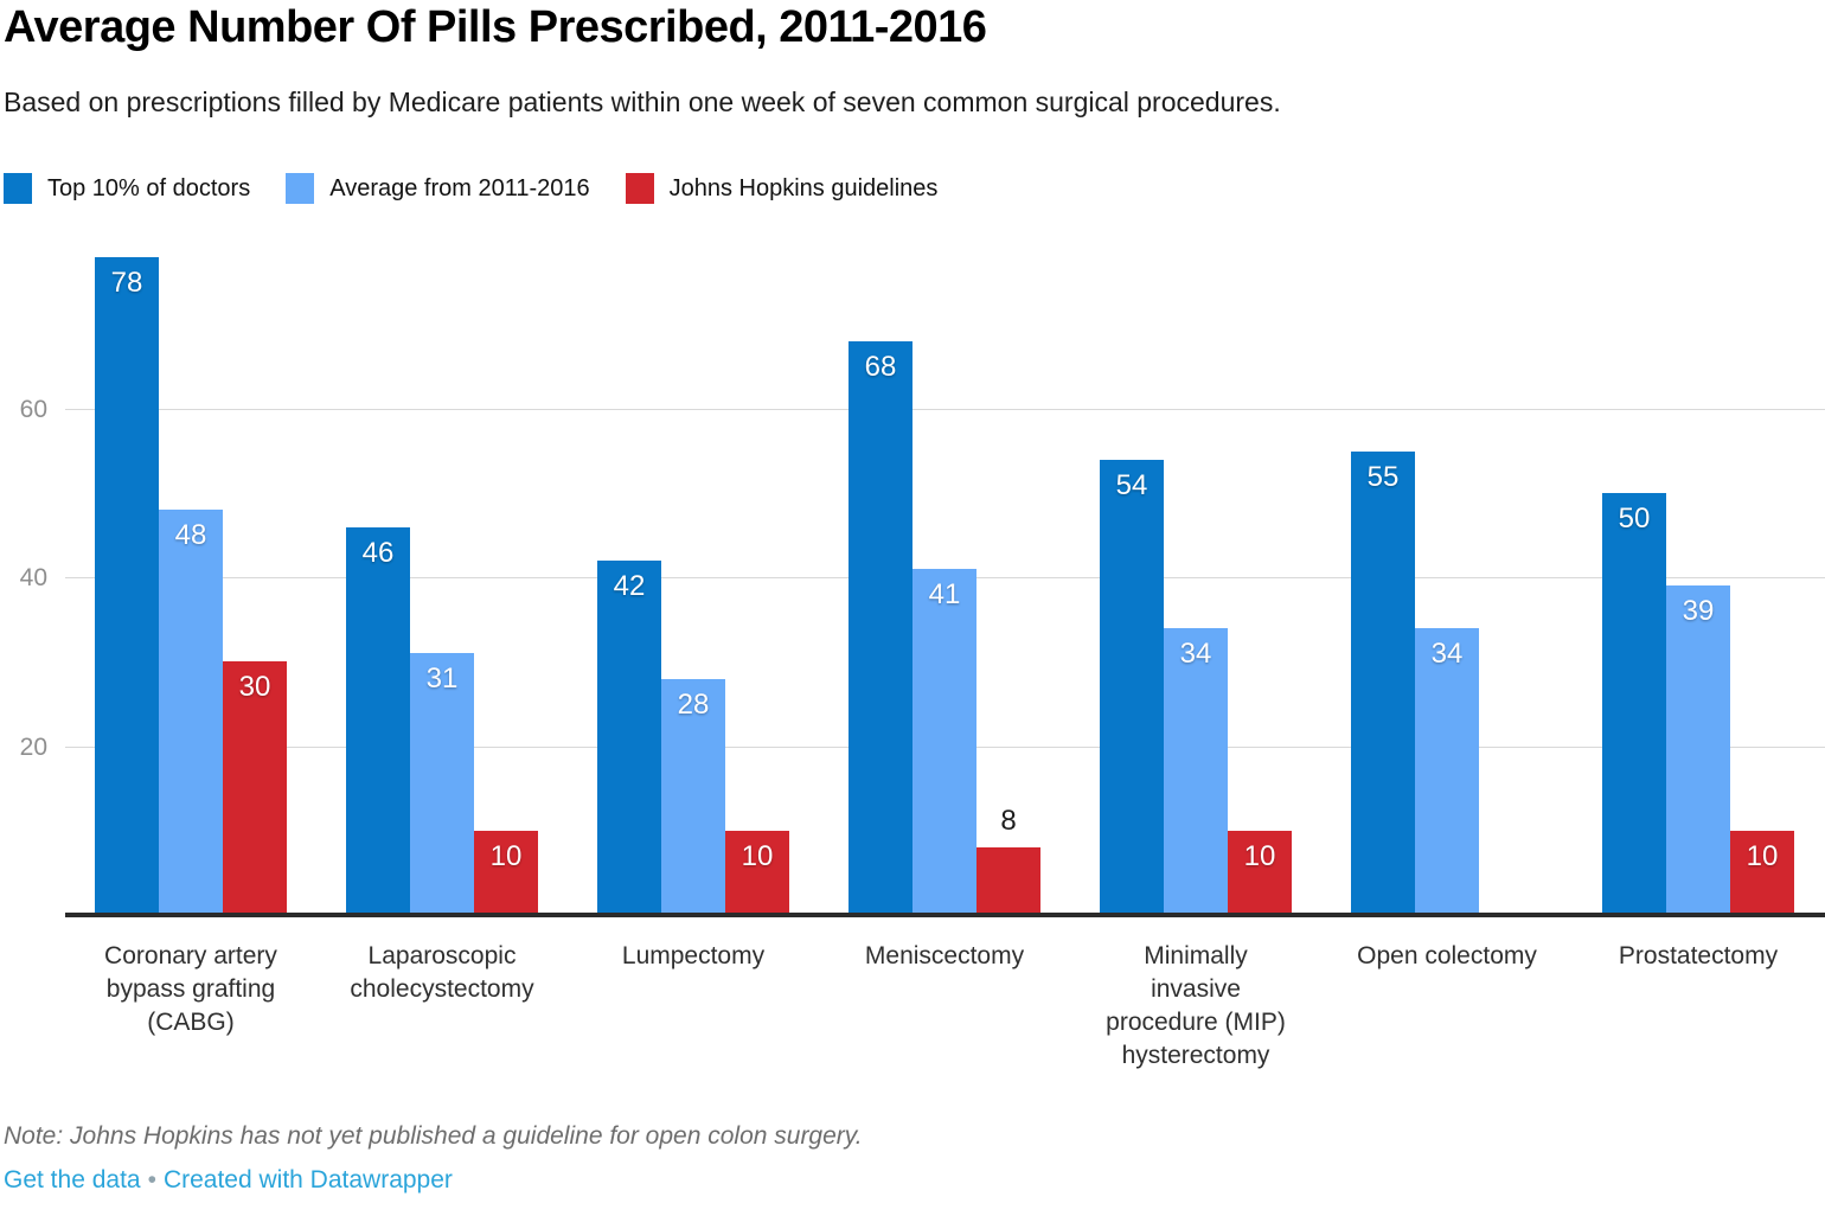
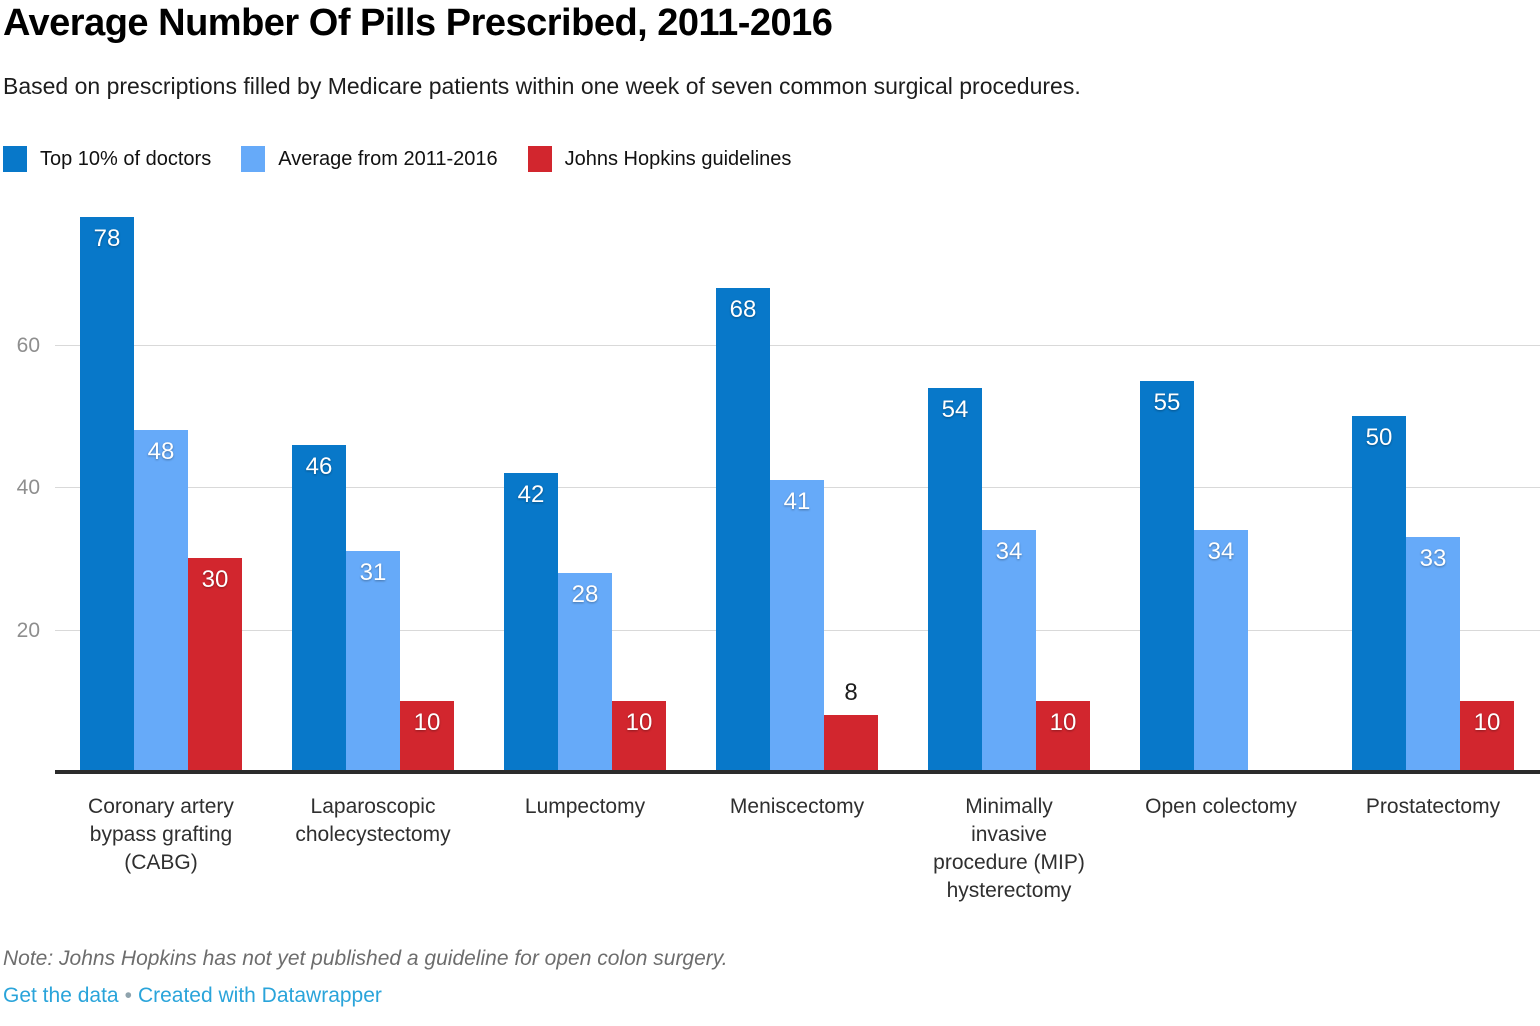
Average from 2011-2016/Prostatectomy: 39 -> 33
